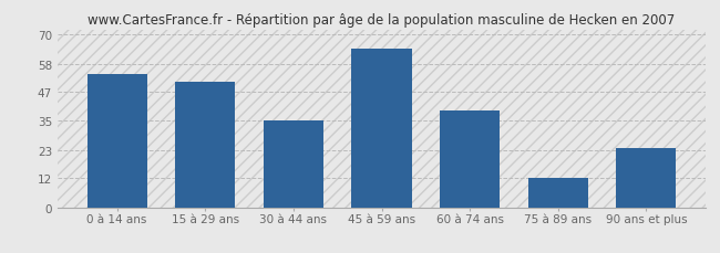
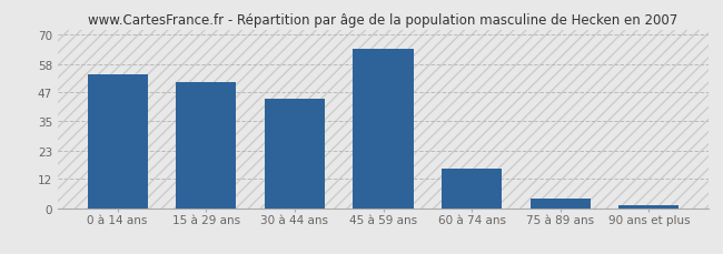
30 à 44 ans: 35 -> 44
60 à 74 ans: 39 -> 16
75 à 89 ans: 12 -> 4
90 ans et plus: 24 -> 1
